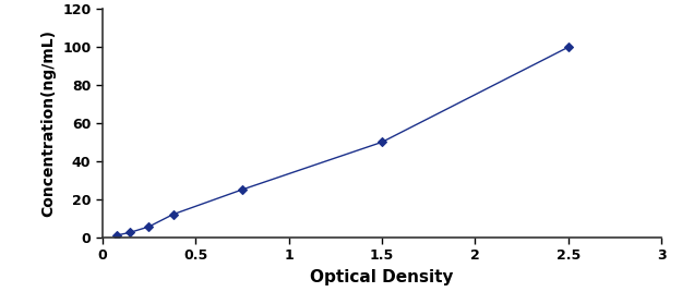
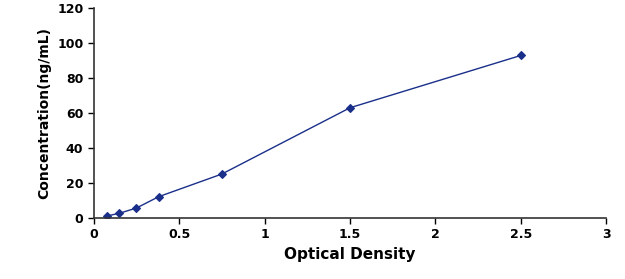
1.5: 50 -> 63
2.5: 100 -> 93
